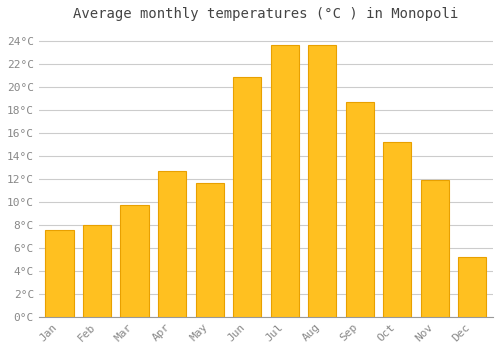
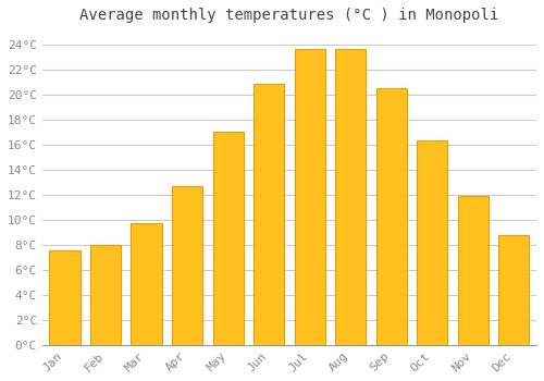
May: 11.6°C -> 17.0°C
Sep: 18.7°C -> 20.5°C
Oct: 15.2°C -> 16.3°C
Dec: 5.2°C -> 8.8°C
